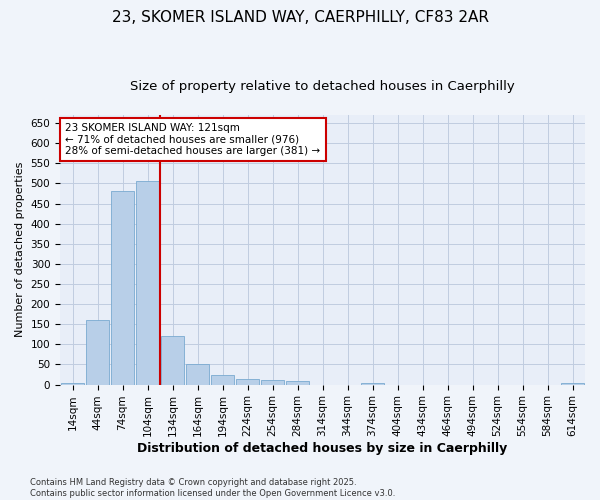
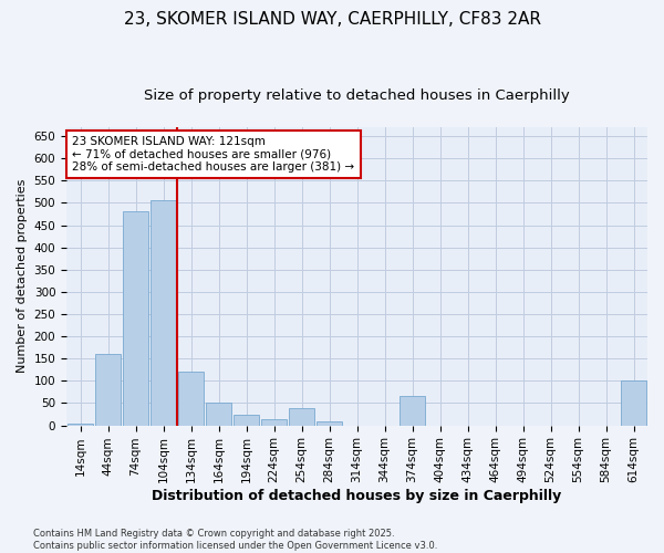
254sqm: 11 -> 40
374sqm: 4 -> 65
614sqm: 4 -> 100
